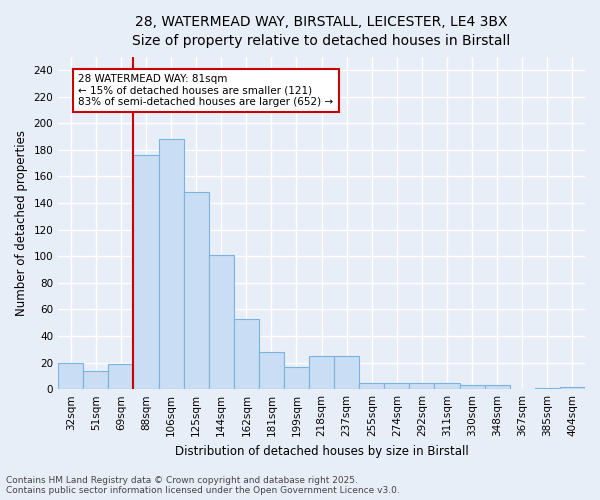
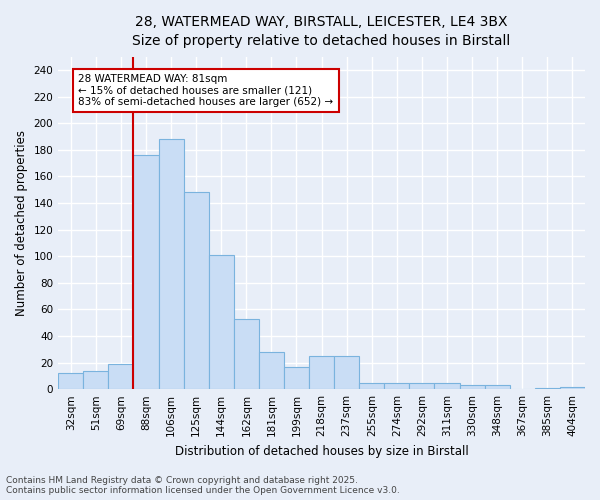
32sqm: 20 -> 12
